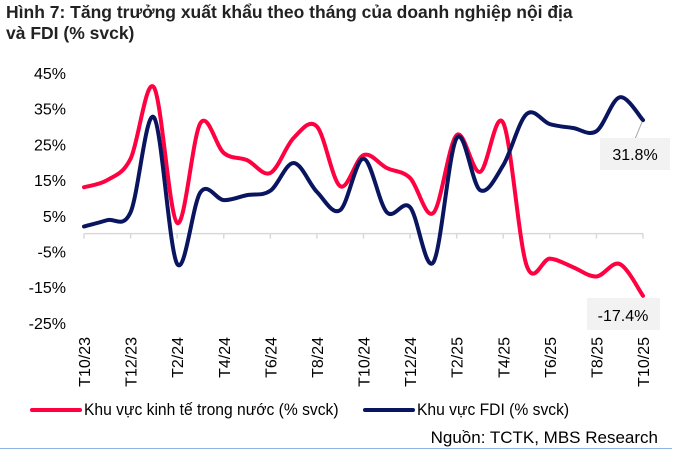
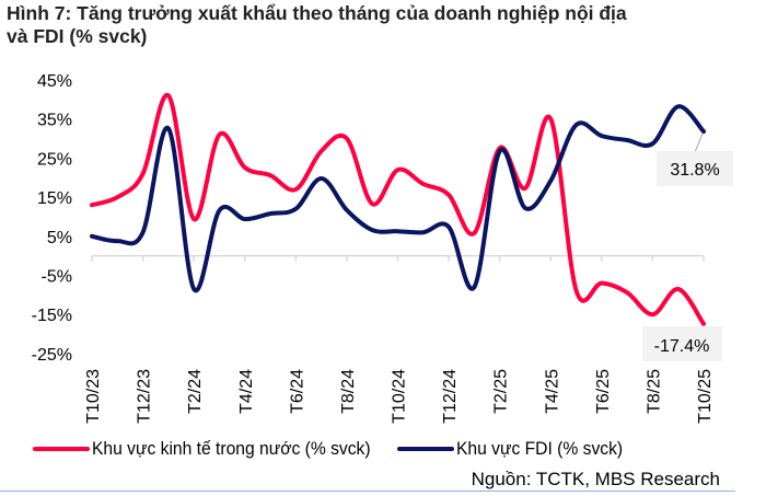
Khu vực FDI (% svck)/T10/23: 2% -> 5%
Khu vực kinh tế trong nước (% svck)/T2/24: 3% -> 9%
Khu vực FDI (% svck)/T10/24: 21% -> 6%
Khu vực kinh tế trong nước (% svck)/T4/25: 31% -> 35%
Khu vực kinh tế trong nước (% svck)/T8/25: -12% -> -15%
